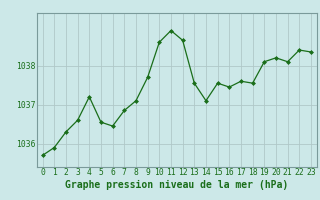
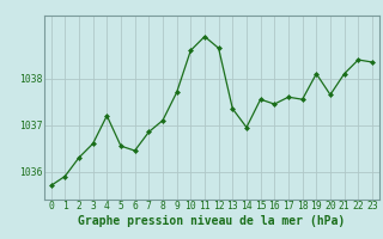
13: 1037.55 -> 1037.35
14: 1037.10 -> 1036.95
20: 1038.20 -> 1037.65
